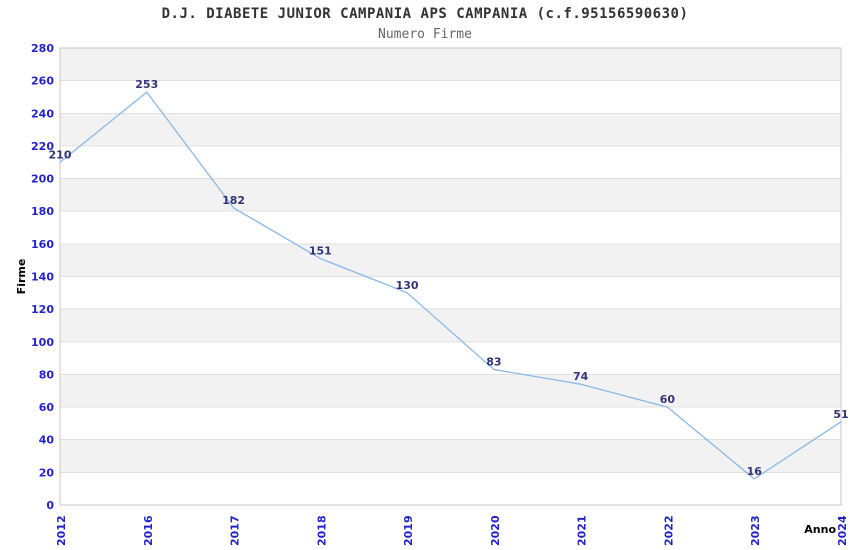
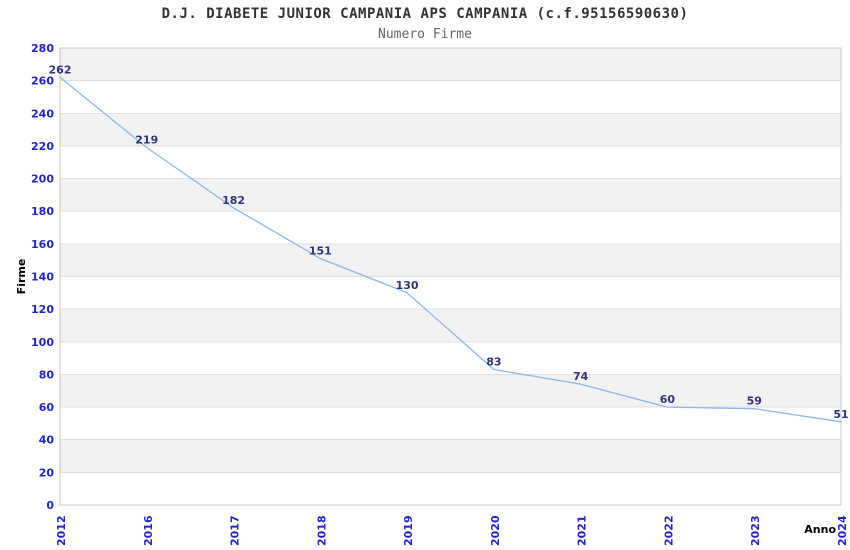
2012: 210 -> 262
2016: 253 -> 219
2023: 16 -> 59
